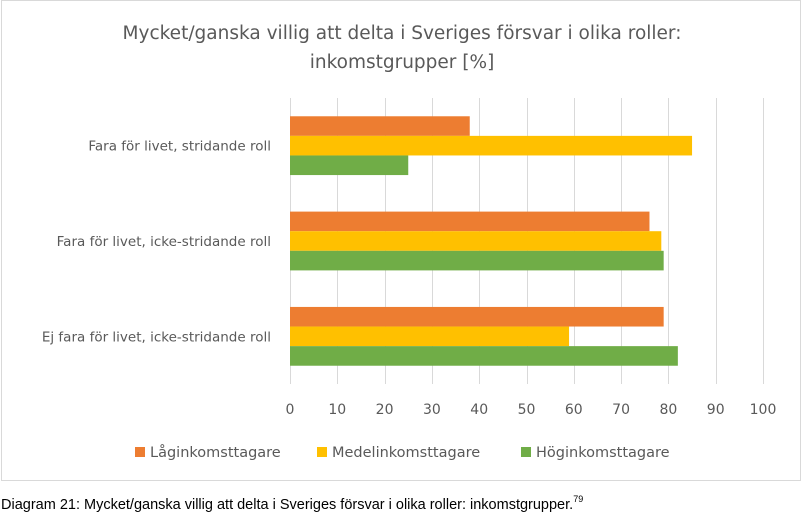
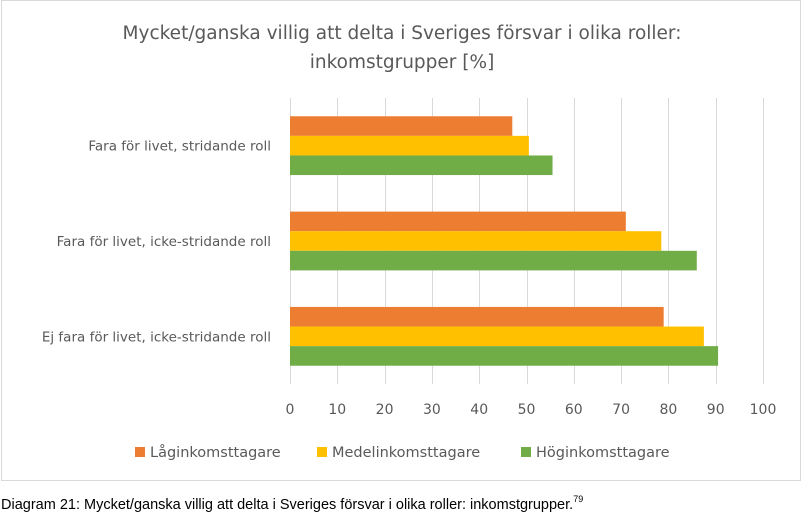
Låginkomsttagare/Fara för livet, stridande roll: 38 -> 47
Medelinkomsttagare/Fara för livet, stridande roll: 85 -> 50
Höginkomsttagare/Fara för livet, stridande roll: 25 -> 56
Låginkomsttagare/Fara för livet, icke-stridande roll: 76 -> 71
Höginkomsttagare/Fara för livet, icke-stridande roll: 79 -> 86
Medelinkomsttagare/Ej fara för livet, icke-stridande roll: 59 -> 88
Höginkomsttagare/Ej fara för livet, icke-stridande roll: 82 -> 90
